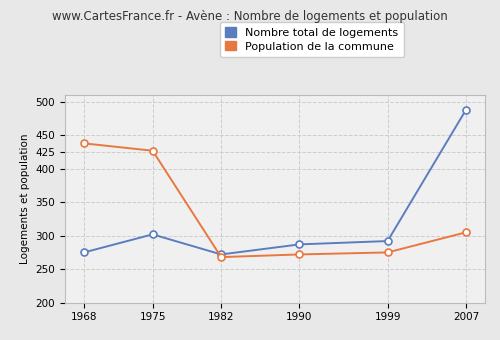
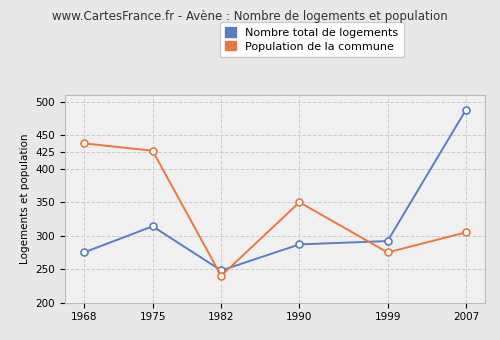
Nombre total de logements/1975: 302 -> 314
Nombre total de logements/1982: 272 -> 248
Population de la commune/1982: 268 -> 240
Population de la commune/1990: 272 -> 350
